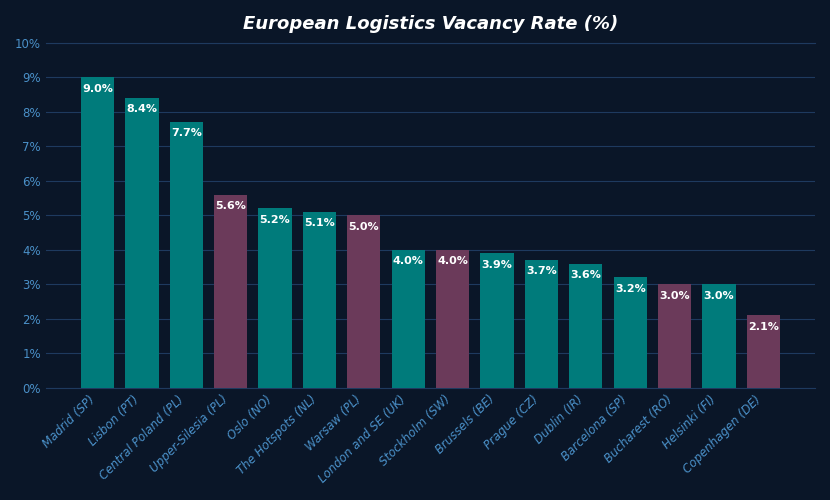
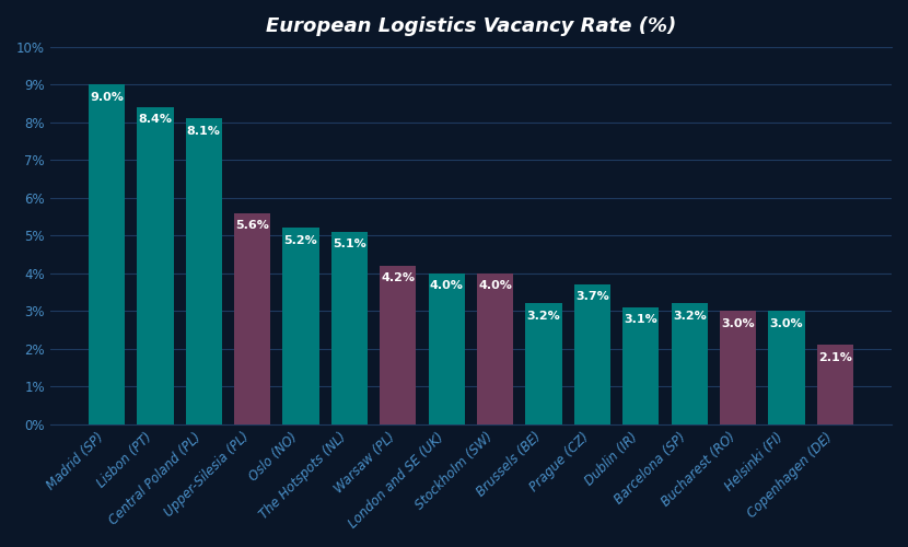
Central Poland (PL): 7.7% -> 8.1%
Warsaw (PL): 5.0% -> 4.2%
Brussels (BE): 3.9% -> 3.2%
Dublin (IR): 3.6% -> 3.1%
